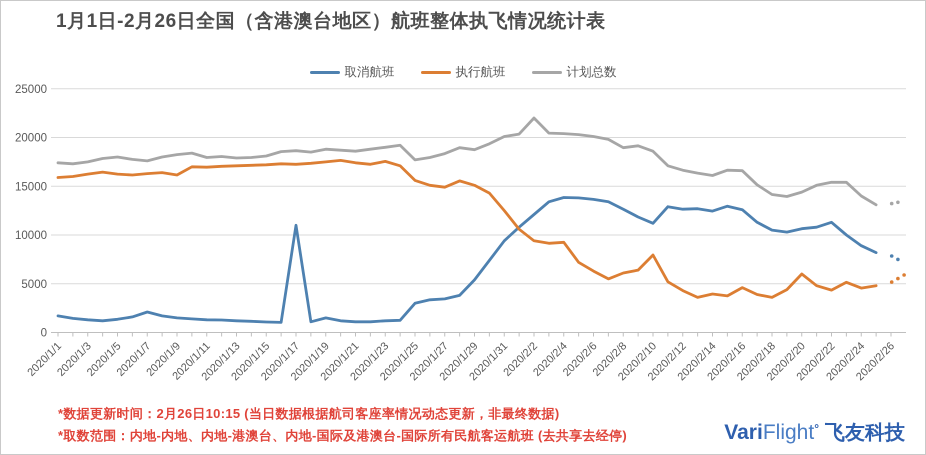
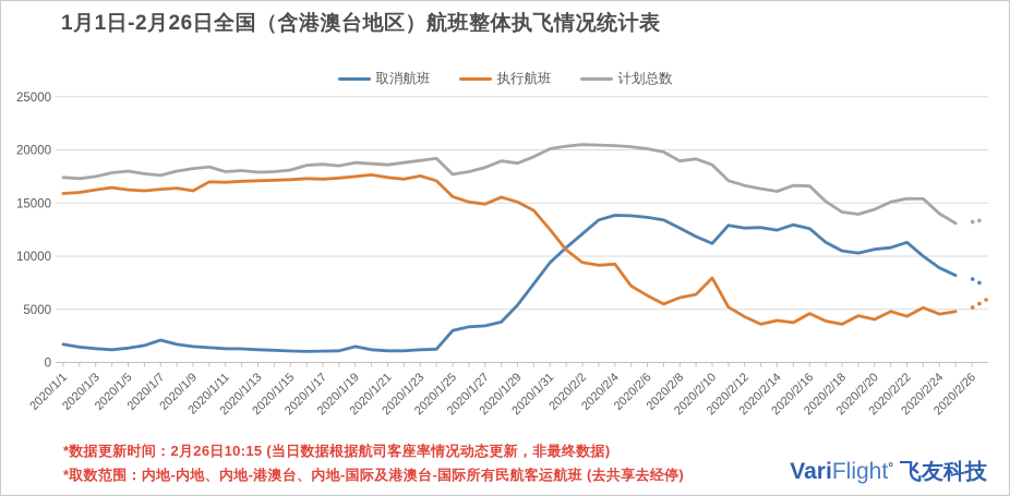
取消航班/2020/1/17: 11000 -> 1000
计划总数/2020/2/2: 22000 -> 20000
执行航班/2020/2/20: 6000 -> 4000
